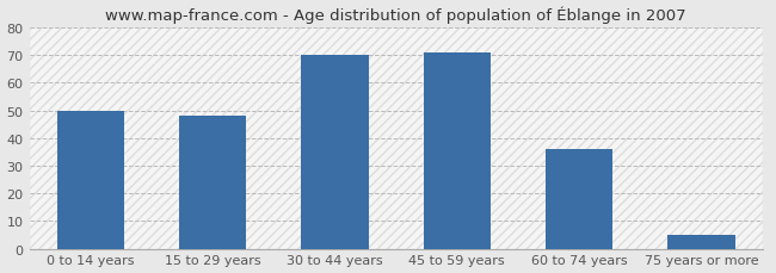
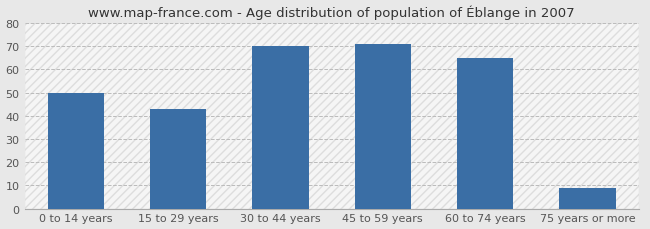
15 to 29 years: 48 -> 43
60 to 74 years: 36 -> 65
75 years or more: 5 -> 9
